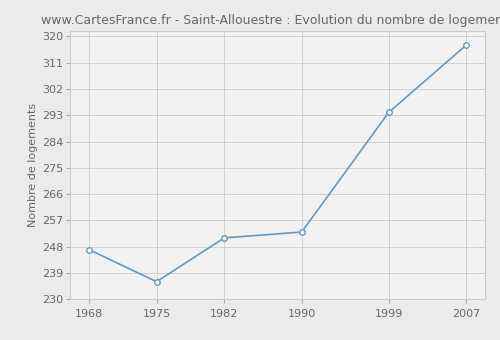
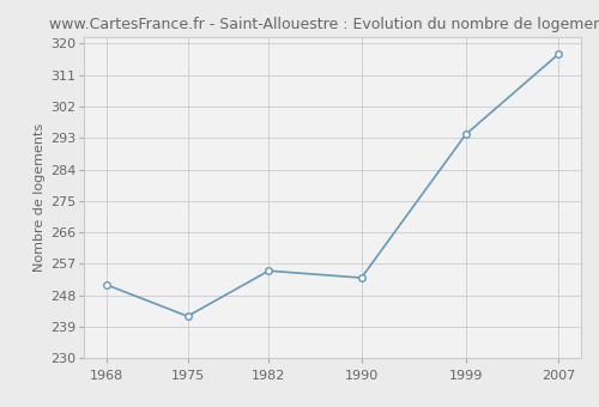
1968: 247 -> 251
1975: 236 -> 242
1982: 251 -> 255
